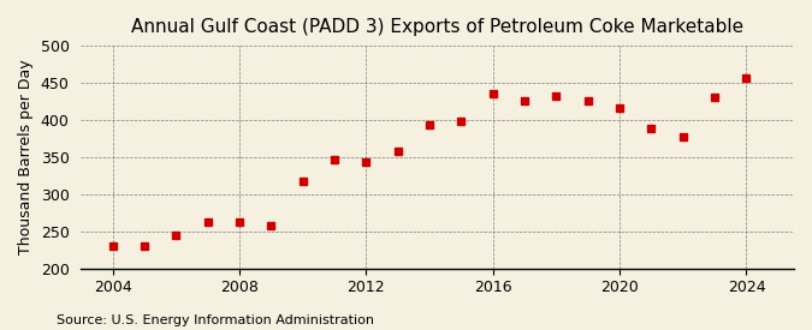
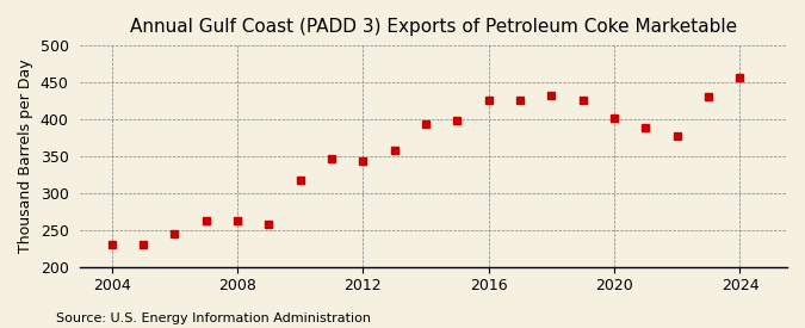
2016: 436 -> 425
2020: 416 -> 402
